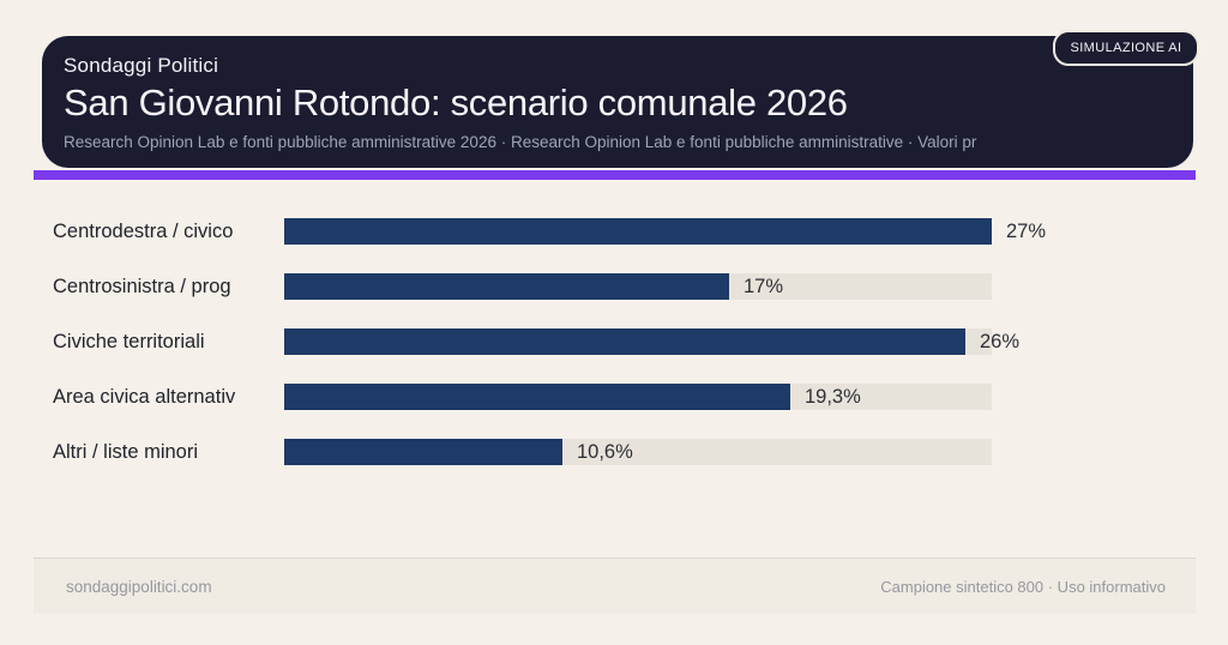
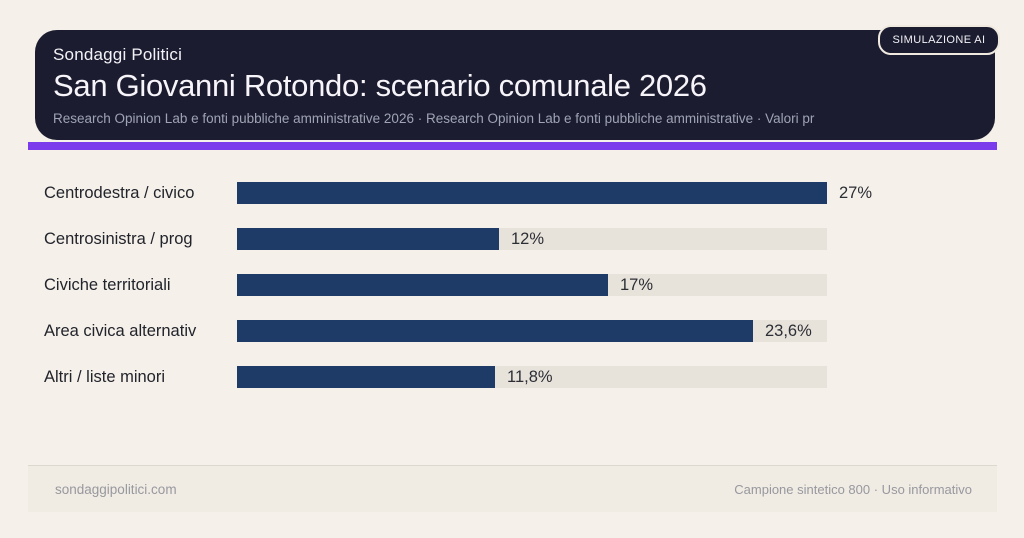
Centrosinistra / prog: 17% -> 12%
Civiche territoriali: 26% -> 17%
Area civica alternativ: 19,3% -> 23,6%
Altri / liste minori: 10,6% -> 11,8%
